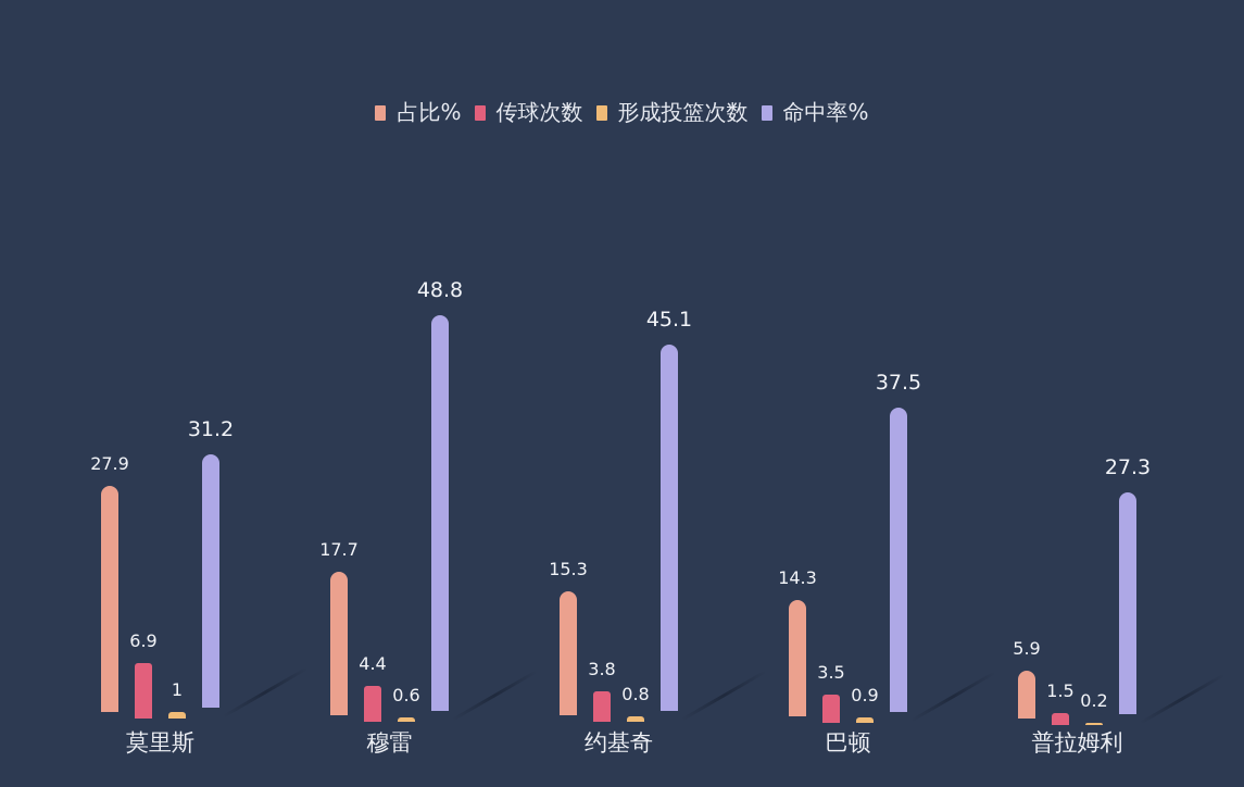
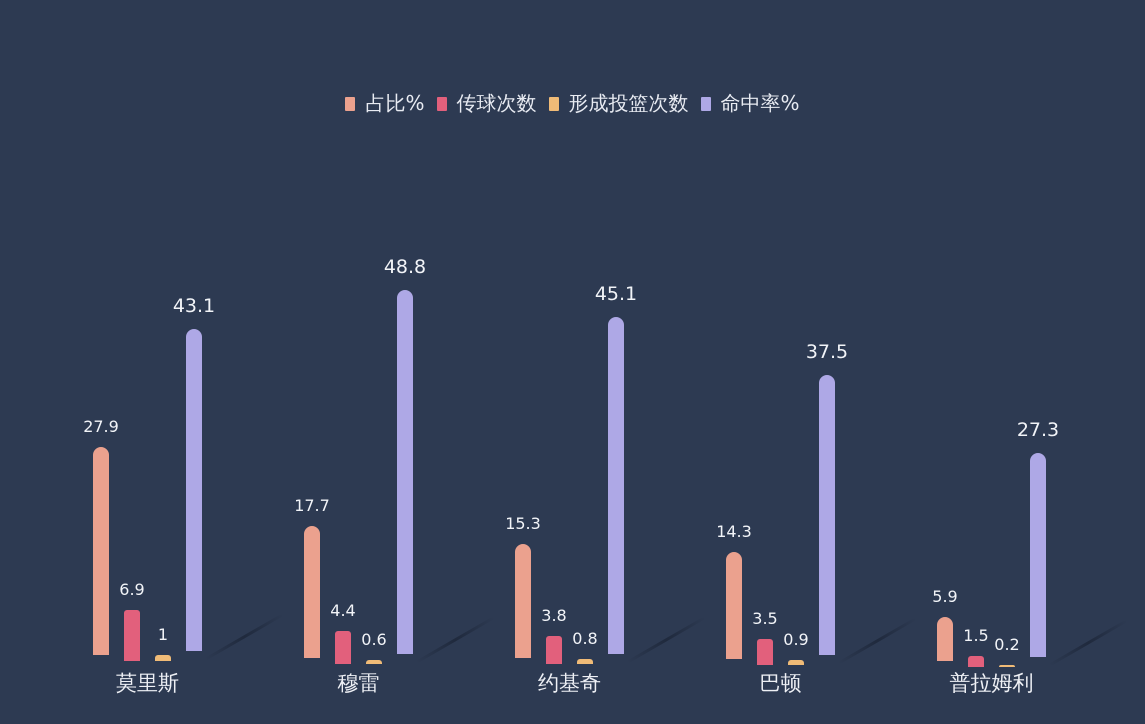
命中率%/莫里斯: 31.2 -> 43.1
